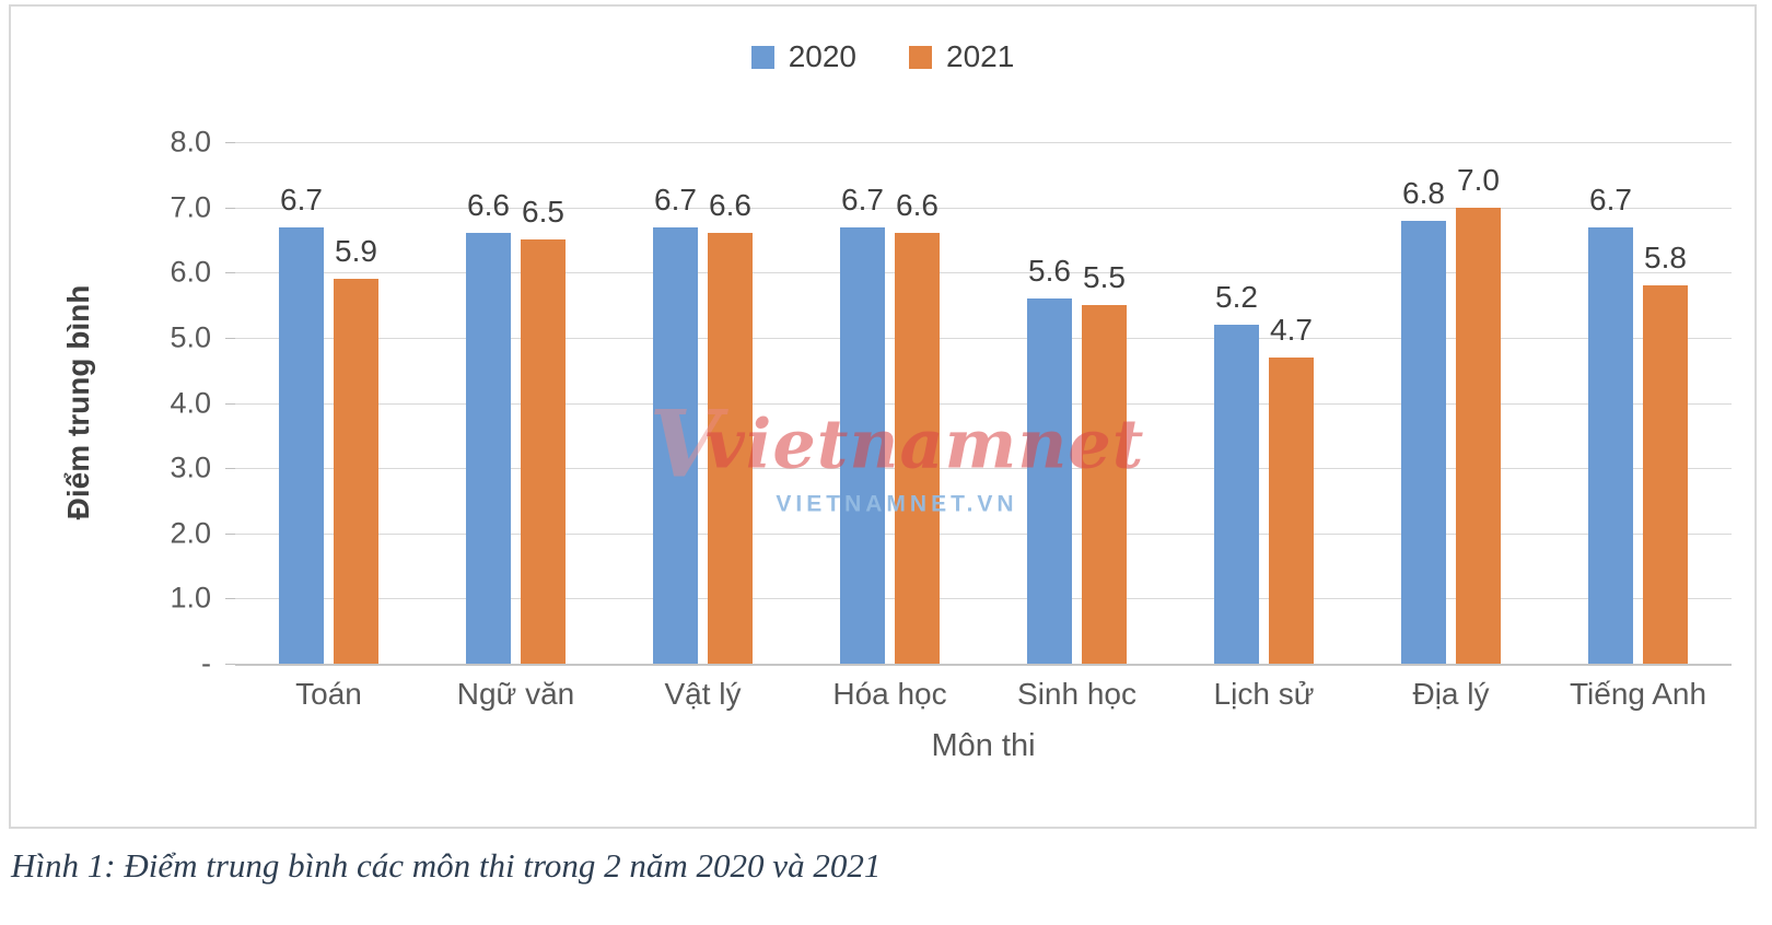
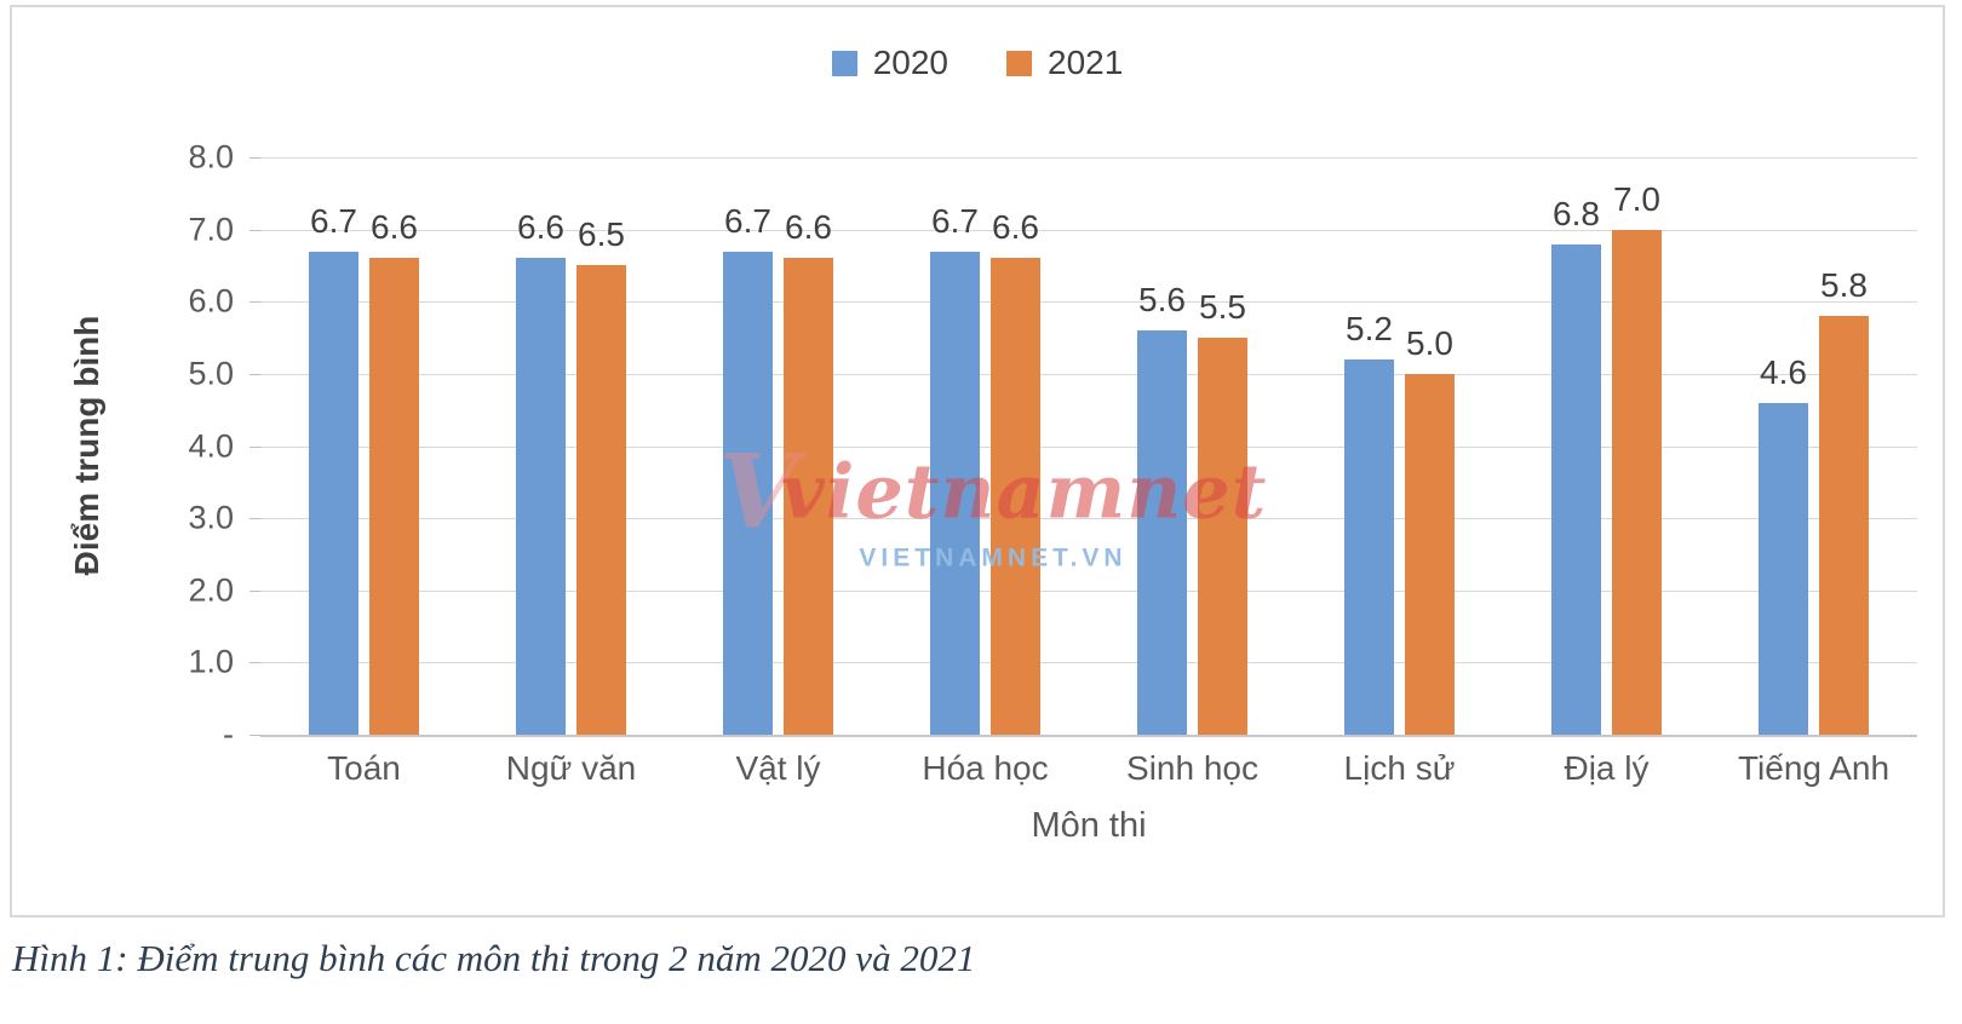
2021/Toán: 5.9 -> 6.6
2021/Lịch sử: 4.7 -> 5.0
2020/Tiếng Anh: 6.7 -> 4.6
